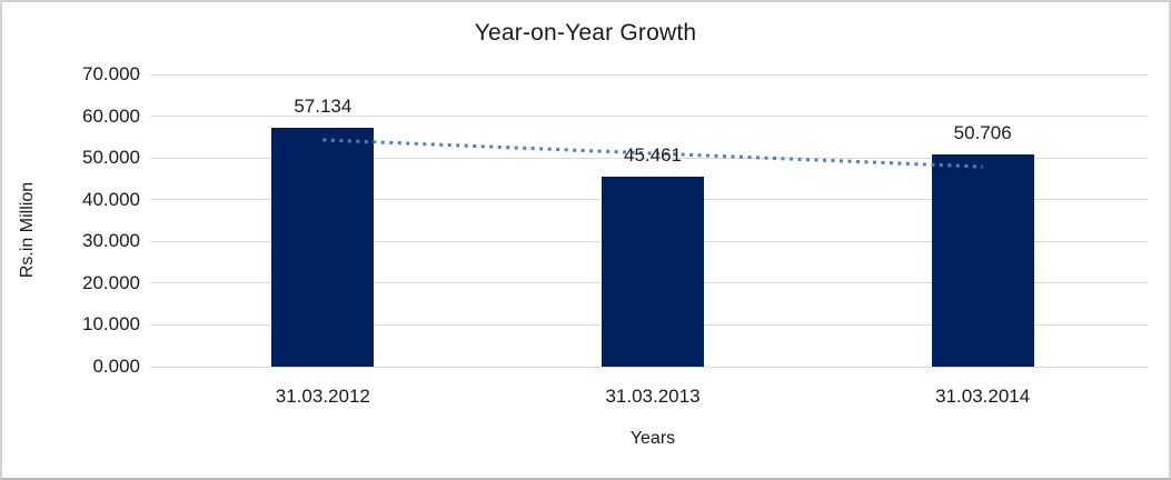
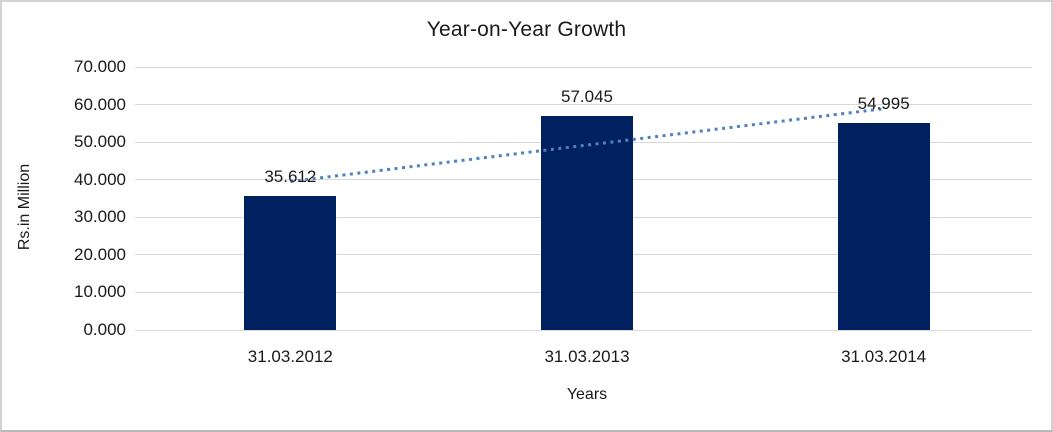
31.03.2012: 57.134 -> 35.612
31.03.2013: 45.461 -> 57.045
31.03.2014: 50.706 -> 54.995
